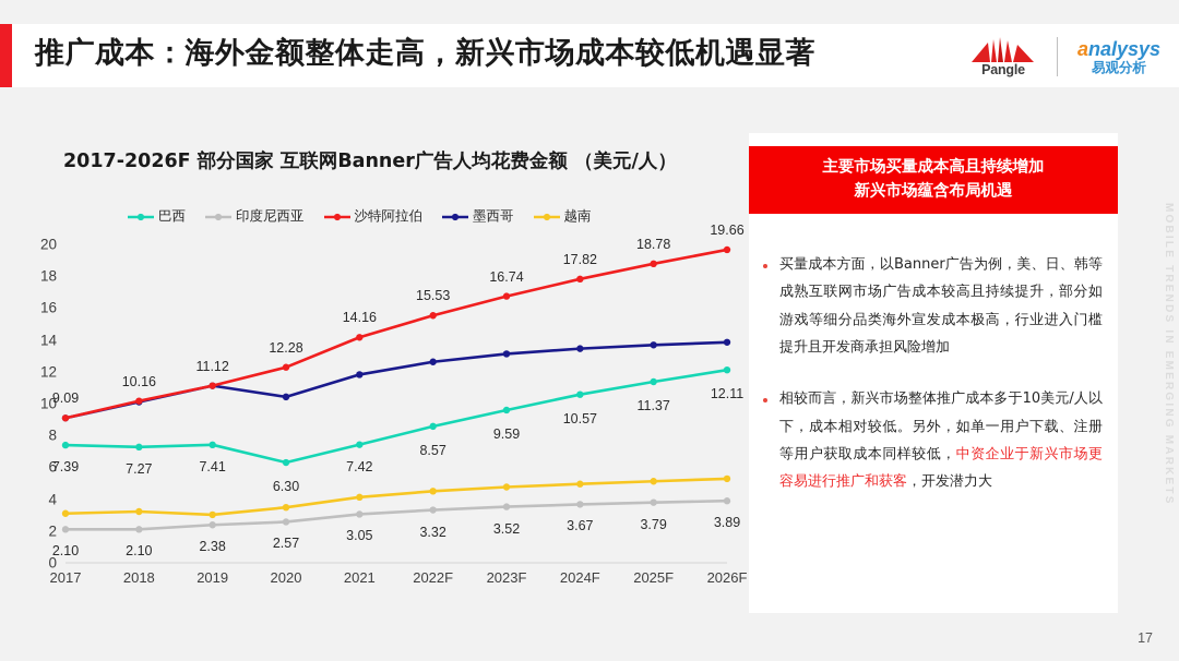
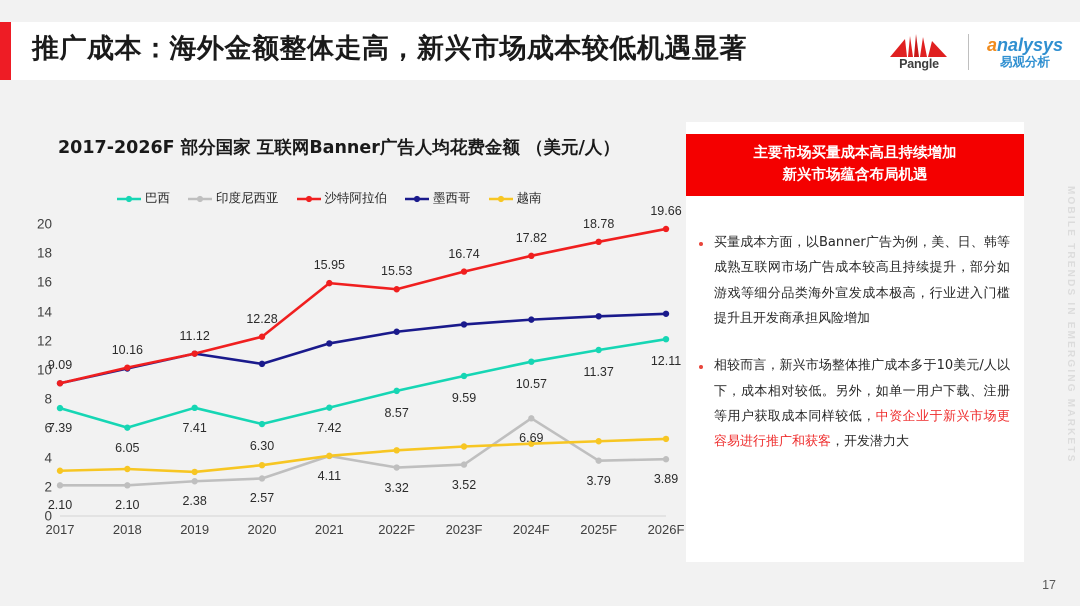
巴西/2018: 7.27 -> 6.05
印度尼西亚/2021: 3.05 -> 4.11
沙特阿拉伯/2021: 14.16 -> 15.95
印度尼西亚/2024F: 3.67 -> 6.69
